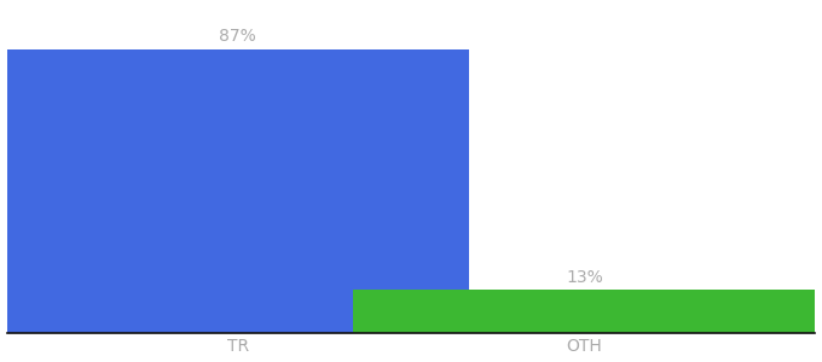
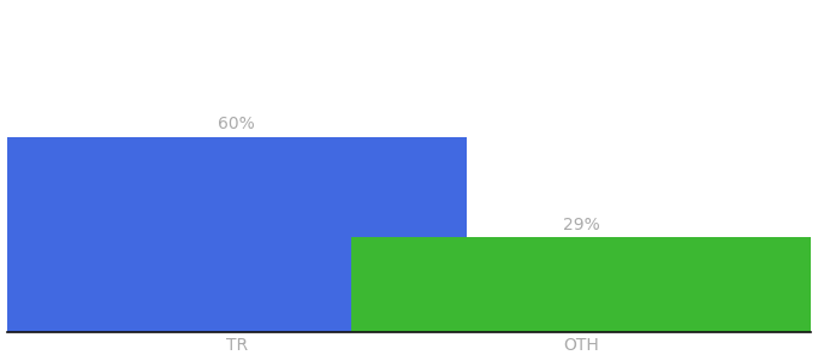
TR: 87% -> 60%
OTH: 13% -> 29%
